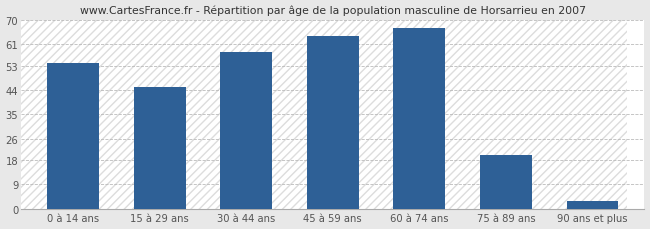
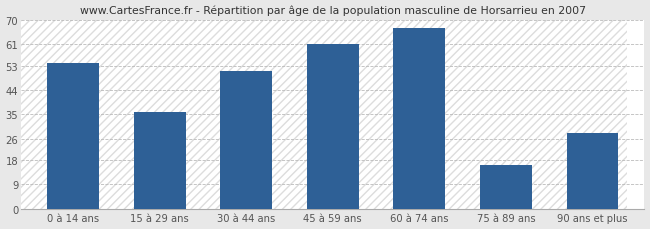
15 à 29 ans: 45 -> 36
30 à 44 ans: 58 -> 51
45 à 59 ans: 64 -> 61
75 à 89 ans: 20 -> 16
90 ans et plus: 3 -> 28
